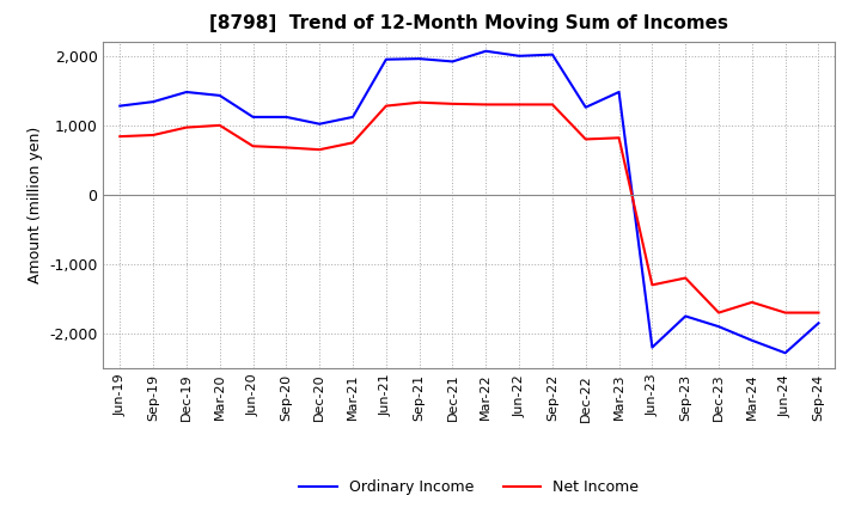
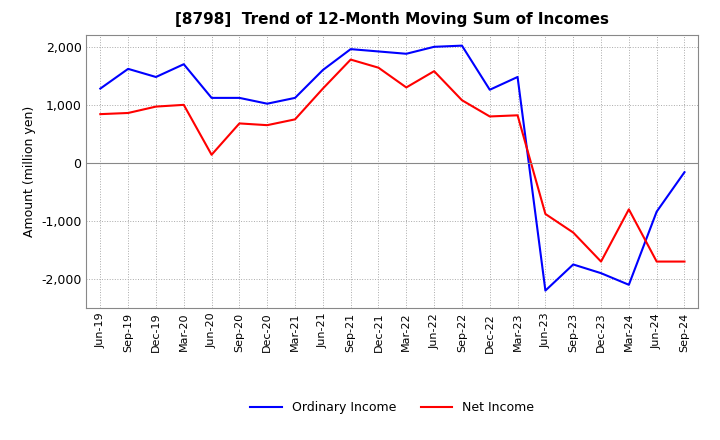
Ordinary Income/Sep-19: 1,340 -> 1,620
Ordinary Income/Mar-20: 1,430 -> 1,700
Net Income/Jun-20: 700 -> 140
Ordinary Income/Jun-21: 1,950 -> 1,600
Net Income/Sep-21: 1,330 -> 1,780
Net Income/Dec-21: 1,310 -> 1,640
Ordinary Income/Mar-22: 2,070 -> 1,880
Net Income/Jun-22: 1,300 -> 1,580
Net Income/Sep-22: 1,300 -> 1,080
Net Income/Jun-23: -1,300 -> -880
Net Income/Mar-24: -1,550 -> -800
Ordinary Income/Jun-24: -2,280 -> -840
Ordinary Income/Sep-24: -1,850 -> -160
